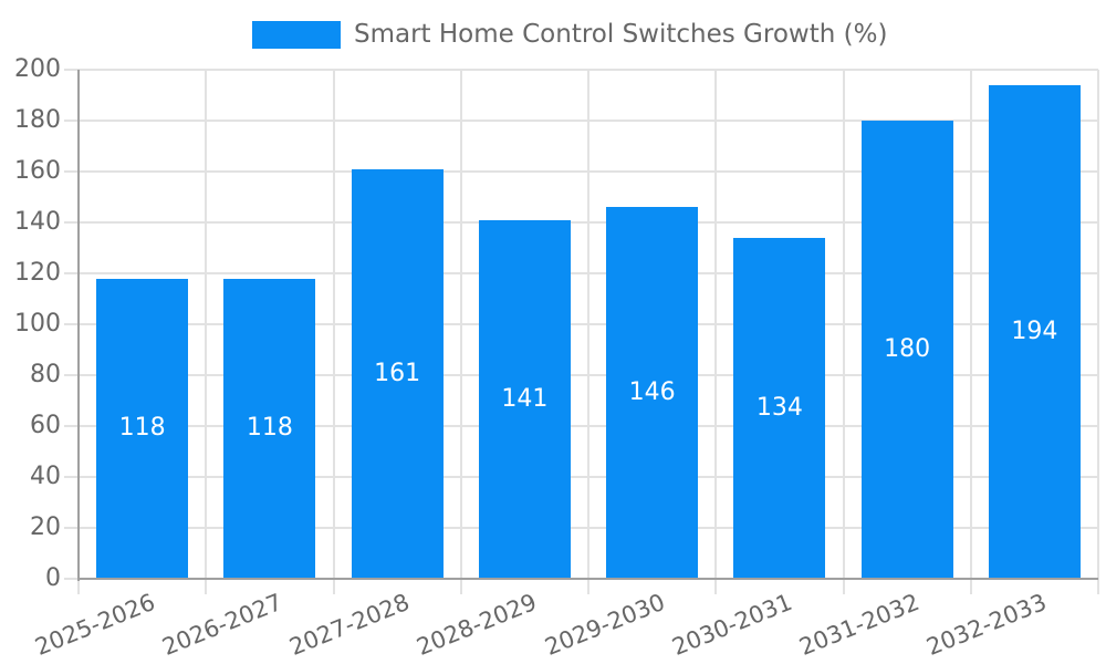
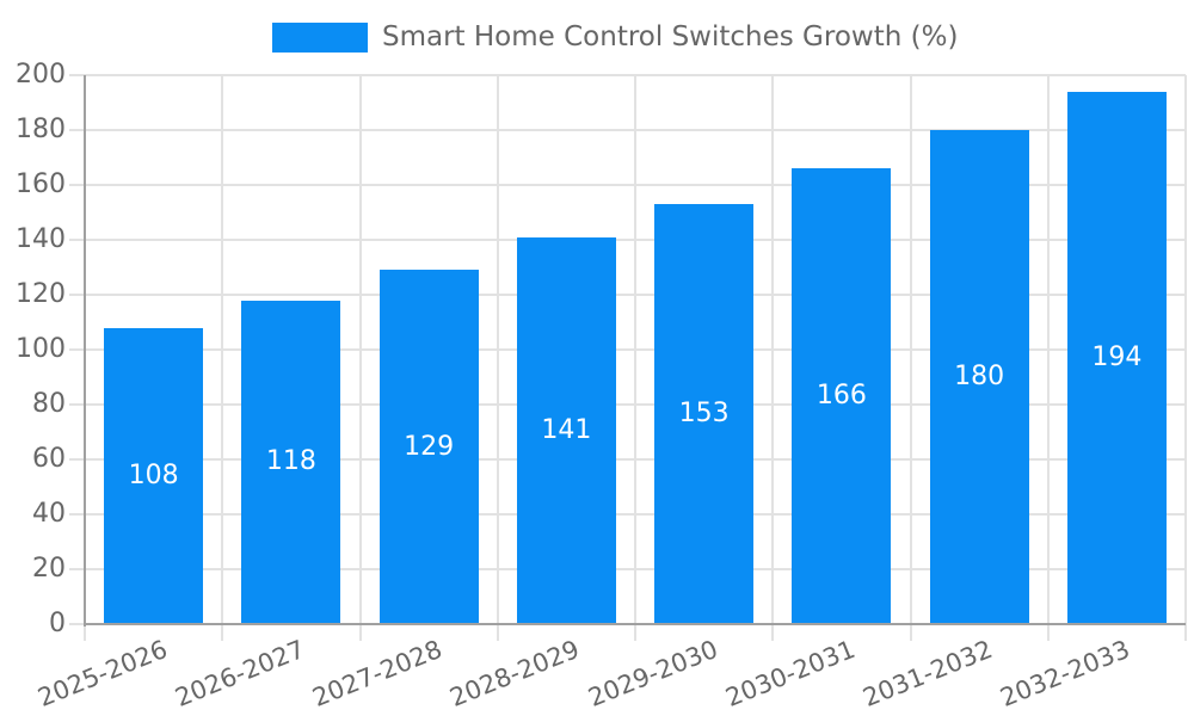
2025-2026: 118 -> 108
2027-2028: 161 -> 129
2029-2030: 146 -> 153
2030-2031: 134 -> 166
